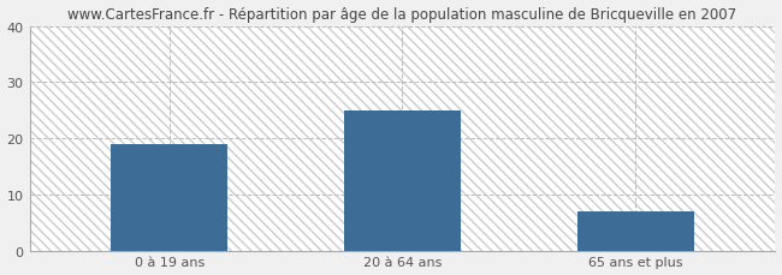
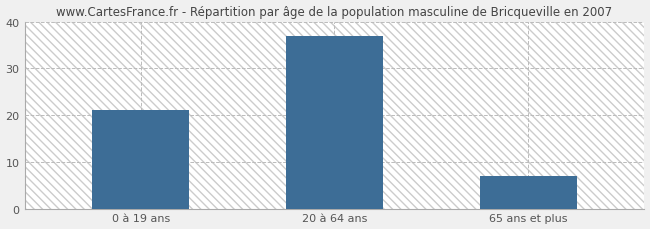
0 à 19 ans: 19 -> 21
20 à 64 ans: 25 -> 37
